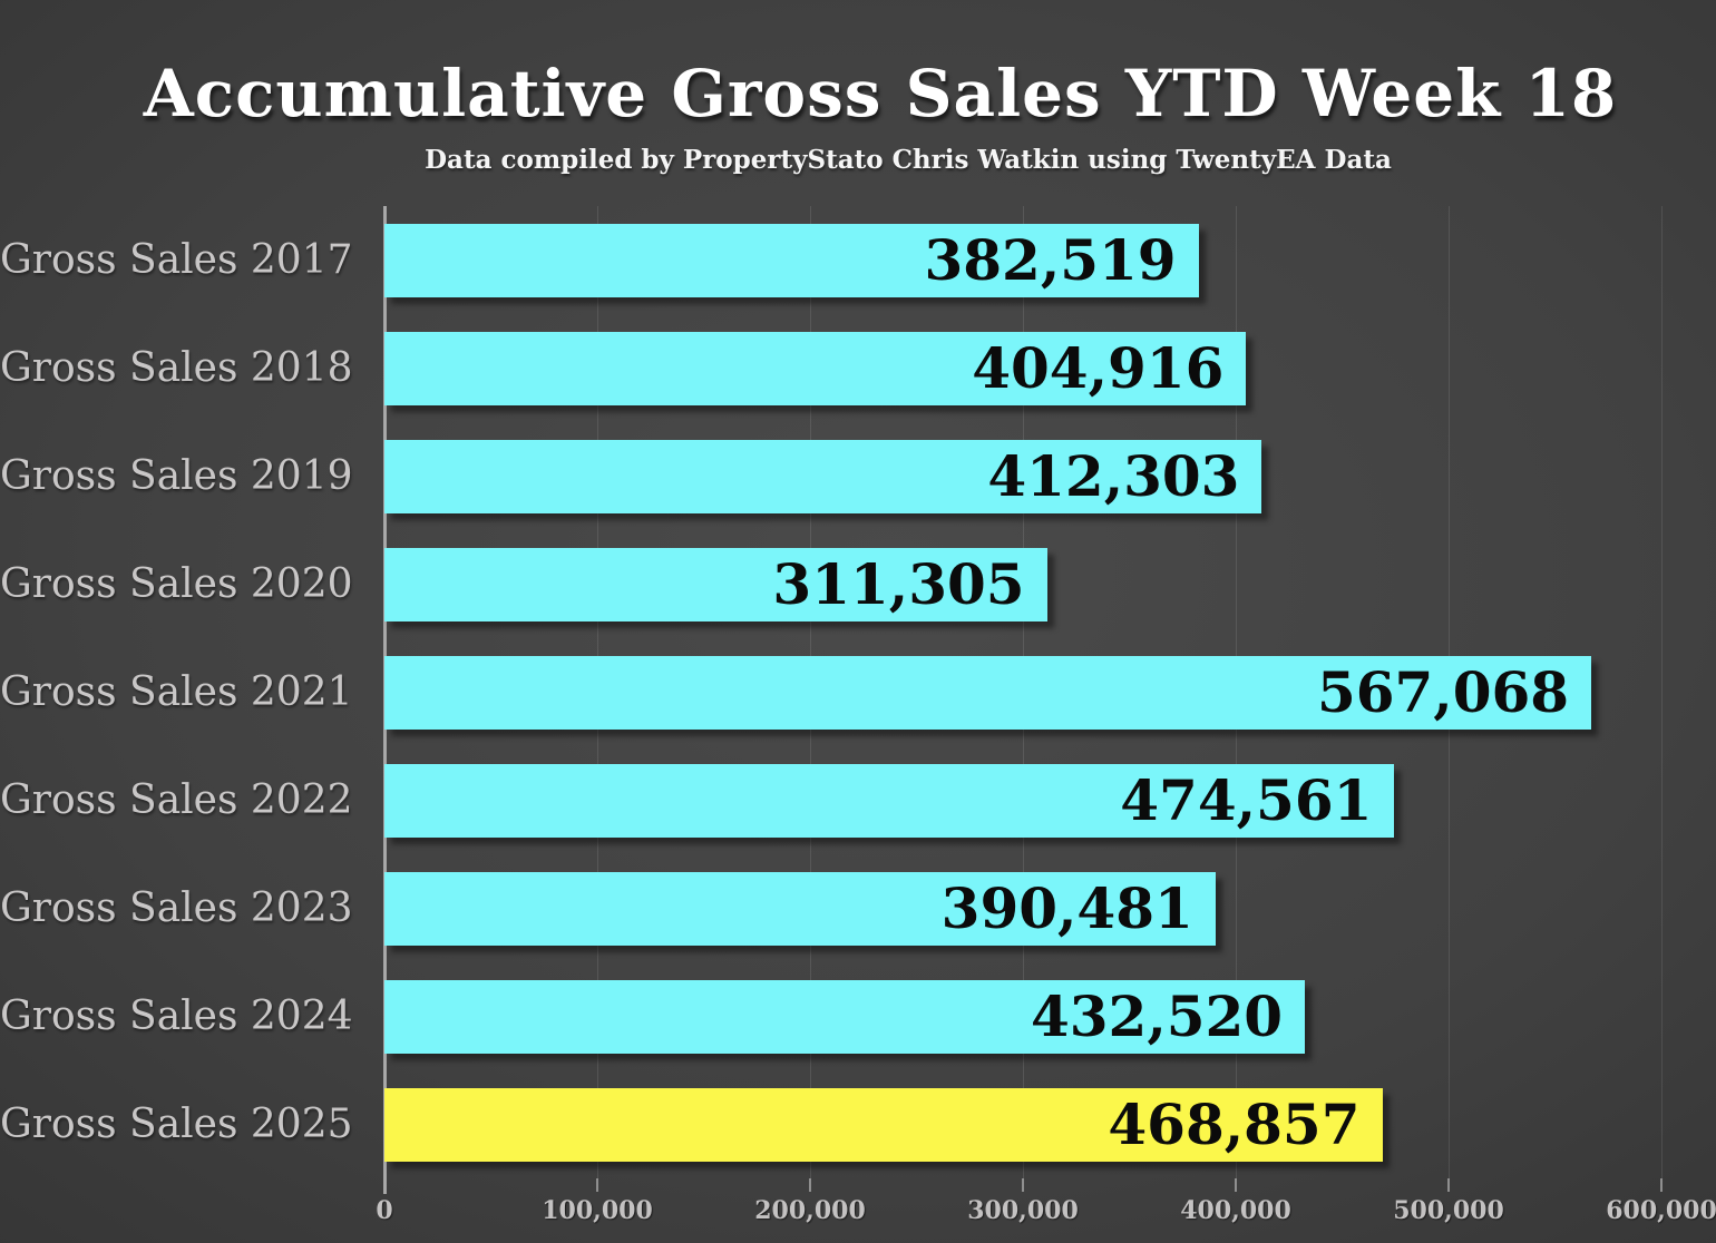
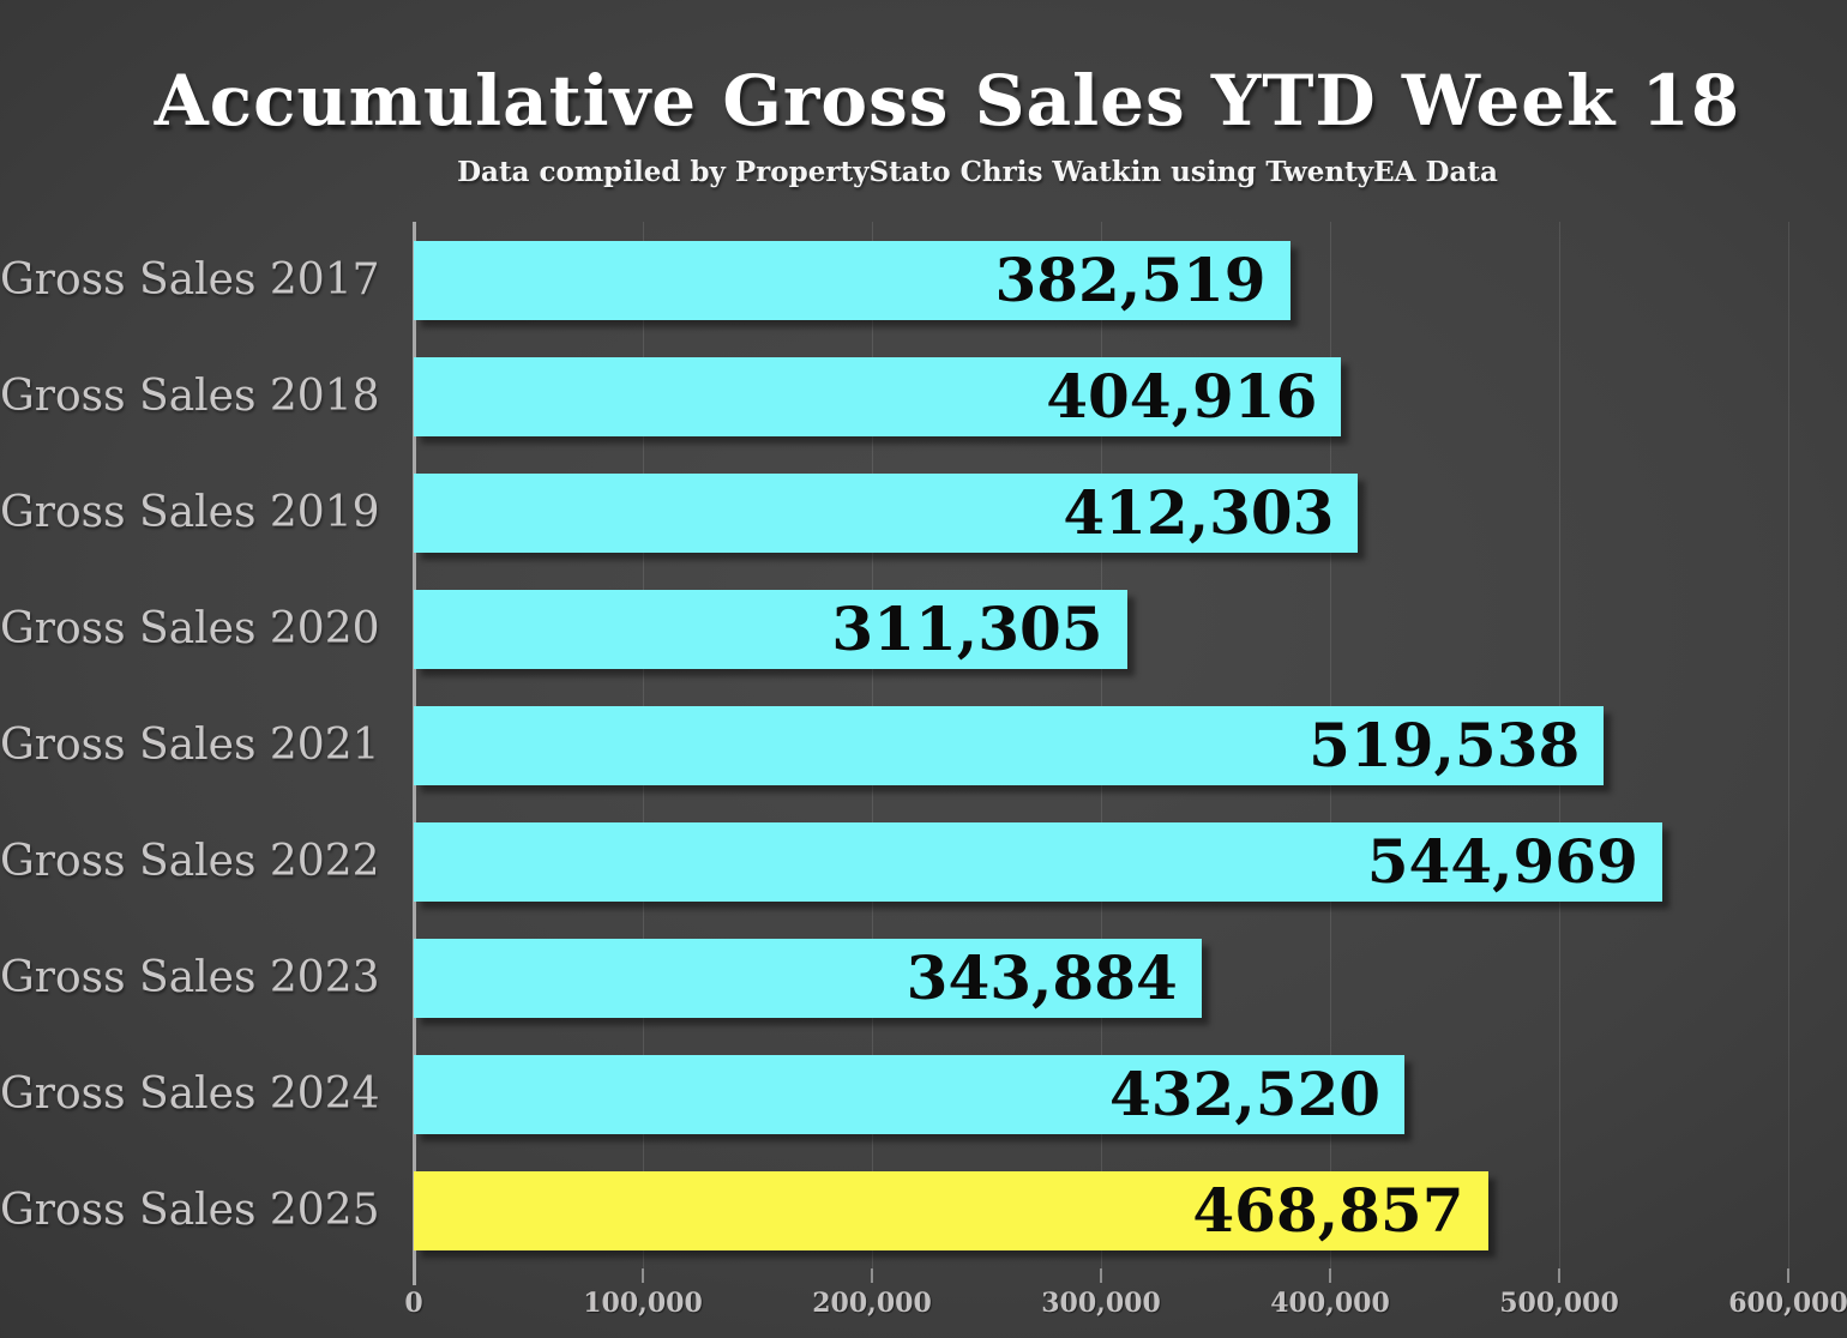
Gross Sales 2021: 567,068 -> 519,538
Gross Sales 2022: 474,561 -> 544,969
Gross Sales 2023: 390,481 -> 343,884
